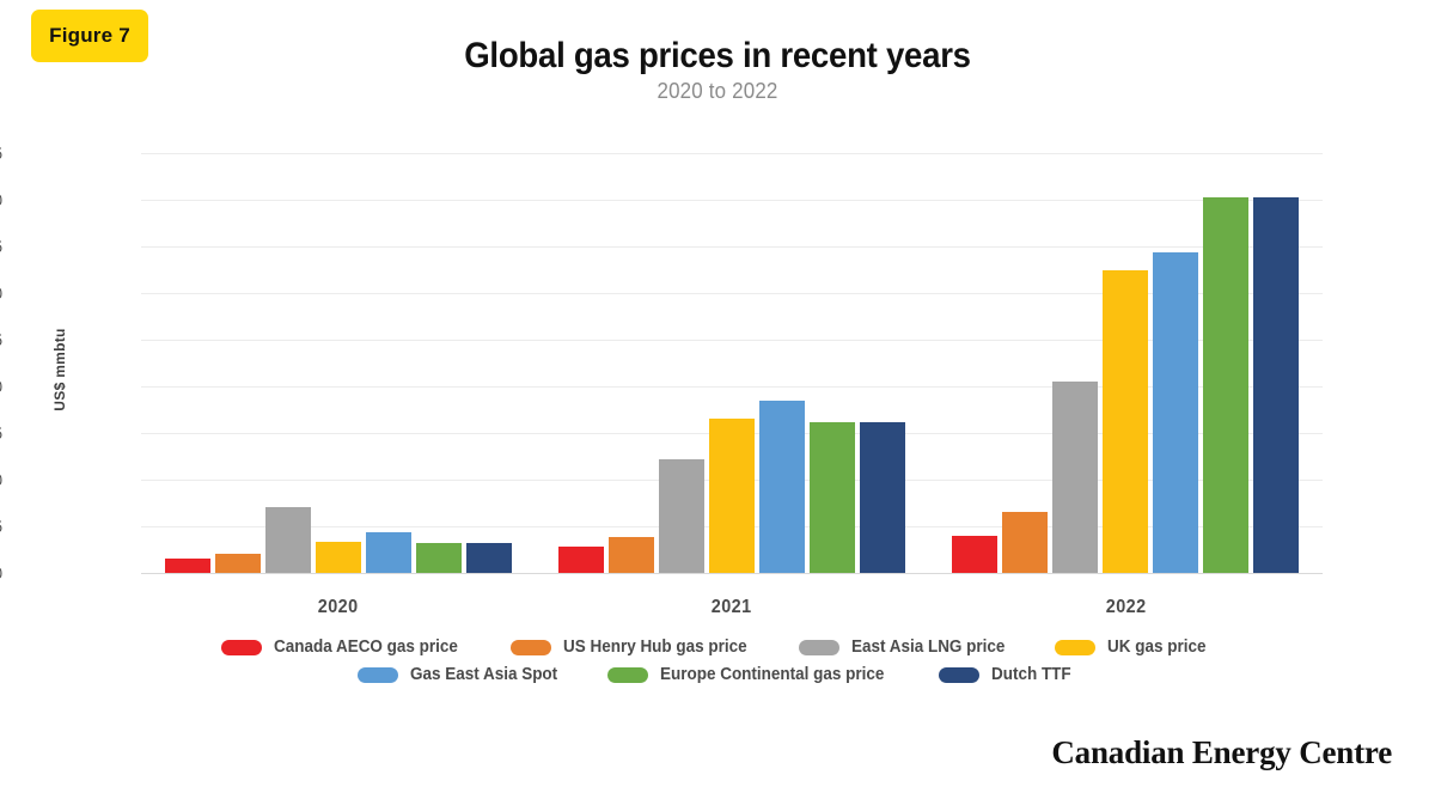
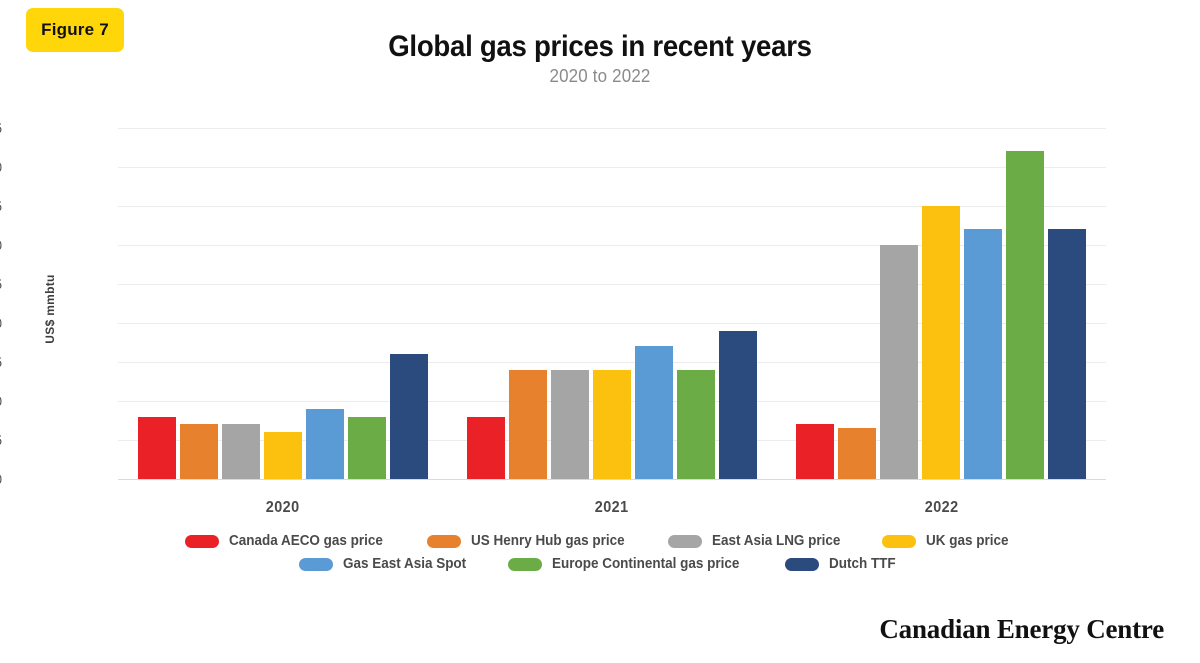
Canada AECO gas price/2020: 2 -> 8
US Henry Hub gas price/2020: 2 -> 7
UK gas price/2020: 3 -> 6
Gas East Asia Spot/2020: 4 -> 9
Europe Continental gas price/2020: 3 -> 8
Dutch TTF/2020: 3 -> 16
Canada AECO gas price/2021: 3 -> 8
US Henry Hub gas price/2021: 4 -> 14
East Asia LNG price/2021: 12 -> 14
UK gas price/2021: 16 -> 14
Gas East Asia Spot/2021: 18 -> 17
Europe Continental gas price/2021: 16 -> 14
Dutch TTF/2021: 16 -> 19
Canada AECO gas price/2022: 4 -> 7
East Asia LNG price/2022: 20 -> 30
UK gas price/2022: 32 -> 35
Gas East Asia Spot/2022: 34 -> 32
Europe Continental gas price/2022: 40 -> 42
Dutch TTF/2022: 40 -> 32
